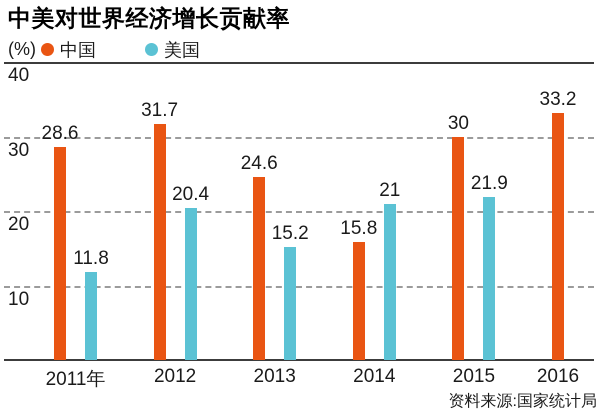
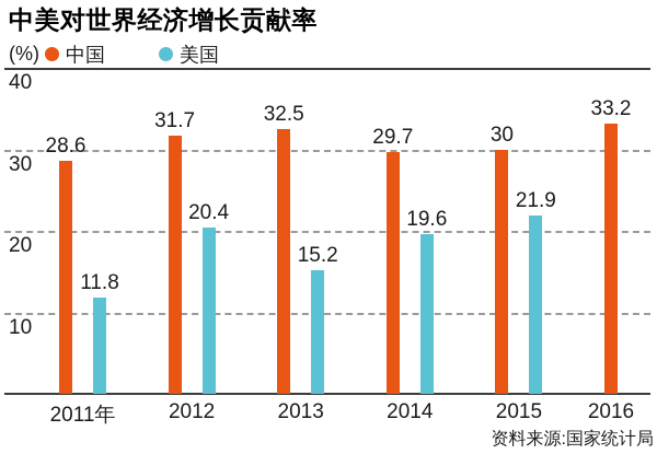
中国/2013: 24.6 -> 32.5
中国/2014: 15.8 -> 29.7
美国/2014: 21 -> 19.6
